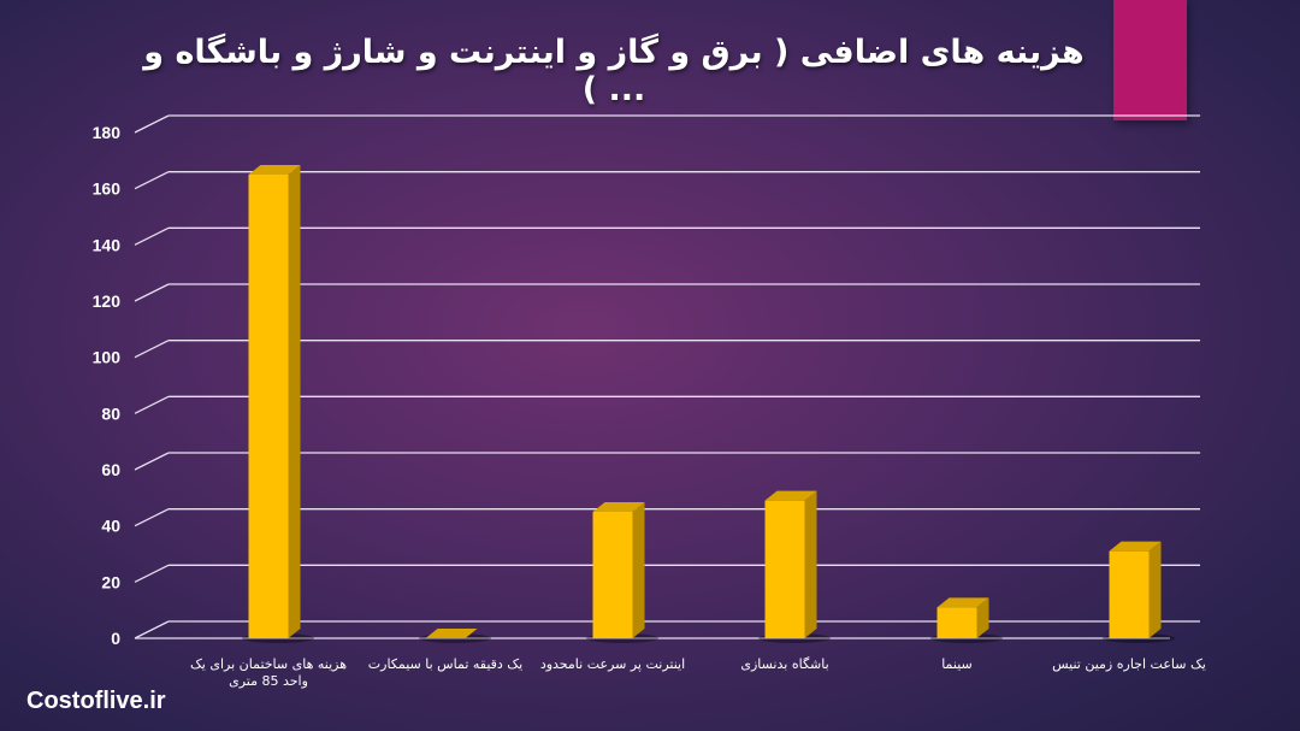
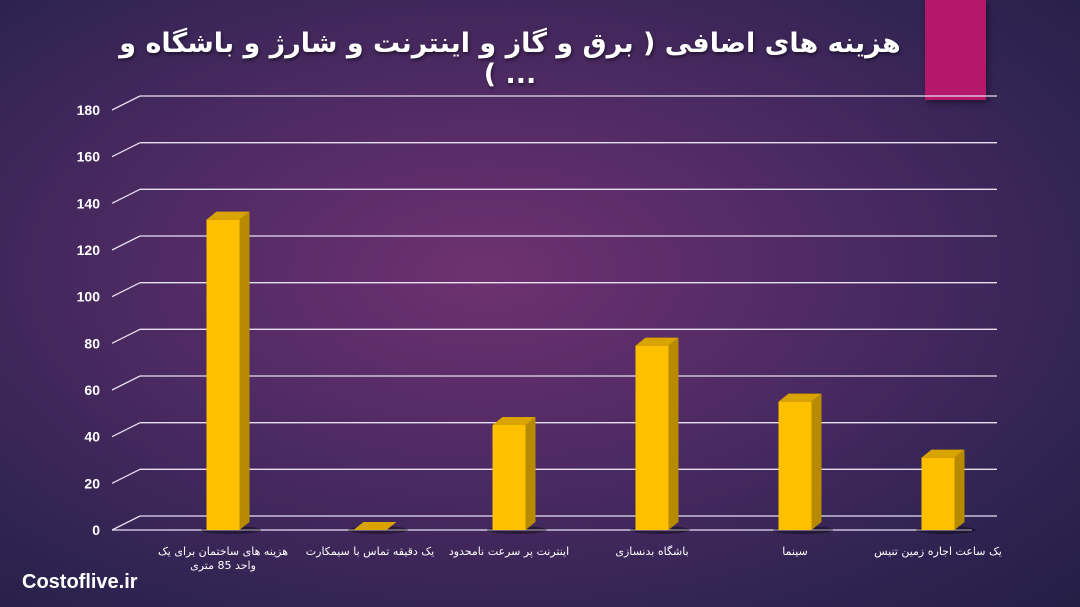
هزینه های ساختمان برای یک واحد 85 متری: 165 -> 133
باشگاه بدنسازی: 49 -> 79
سینما: 11 -> 55
